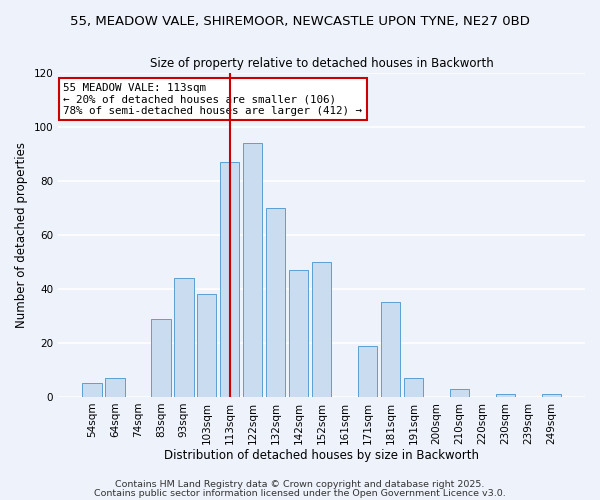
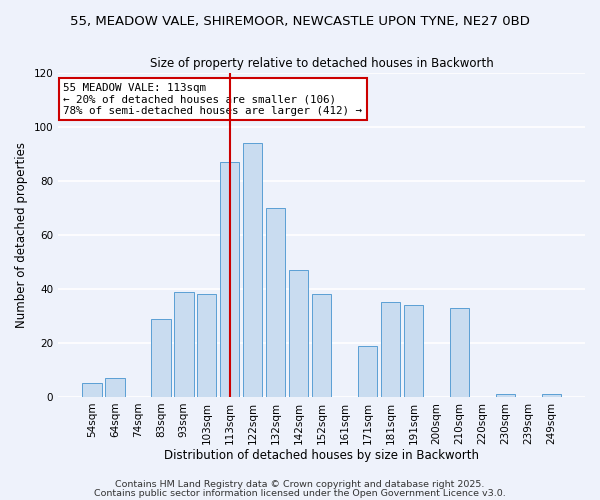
93sqm: 44 -> 39
152sqm: 50 -> 38
191sqm: 7 -> 34
210sqm: 3 -> 33
